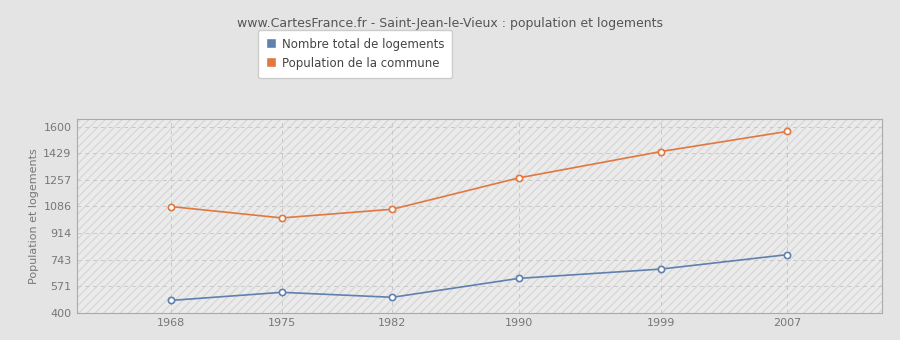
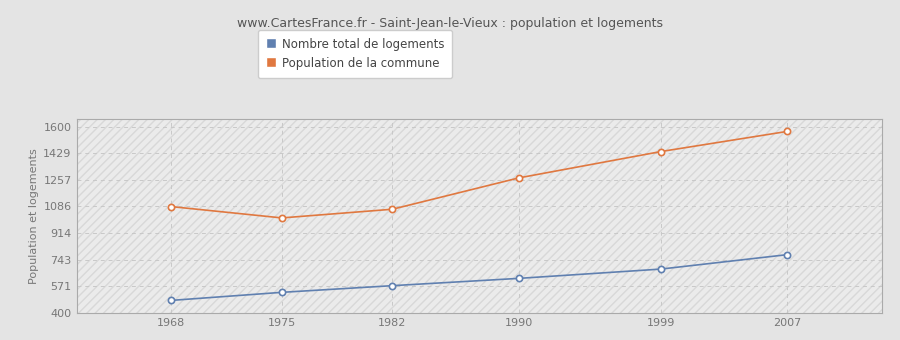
Nombre total de logements/1982: 500 -> 580
